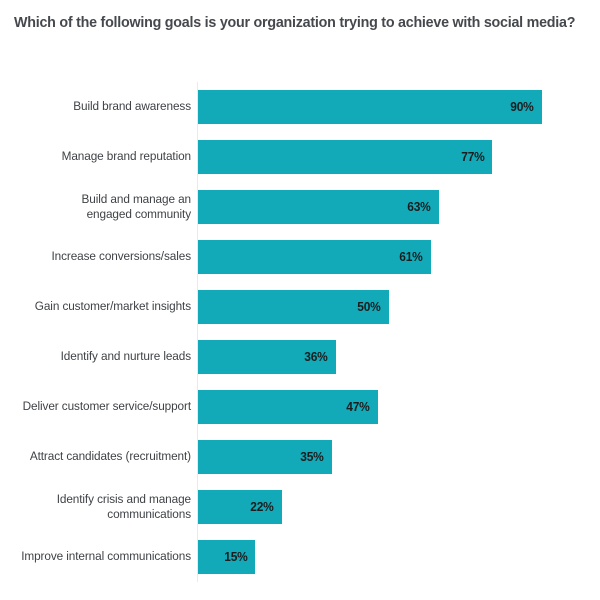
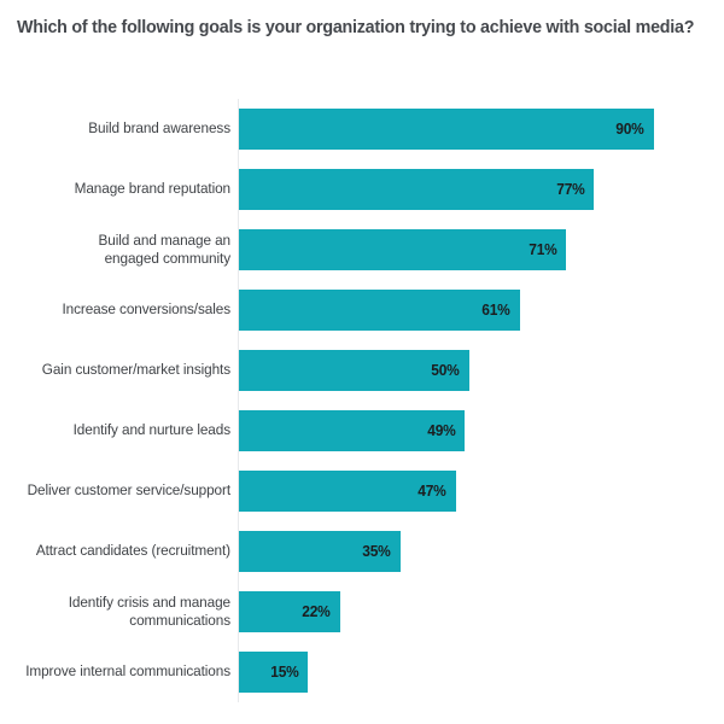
Build and manage an engaged community: 63% -> 71%
Identify and nurture leads: 36% -> 49%
